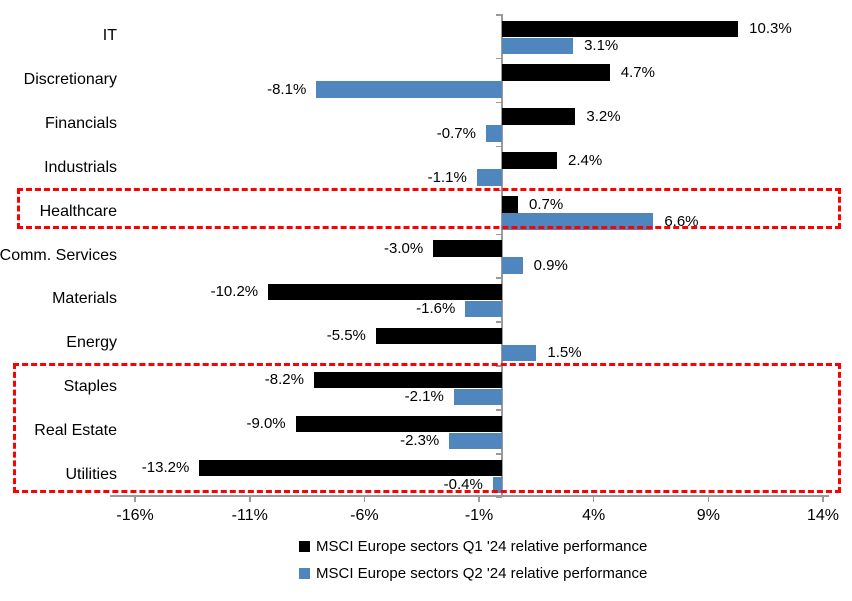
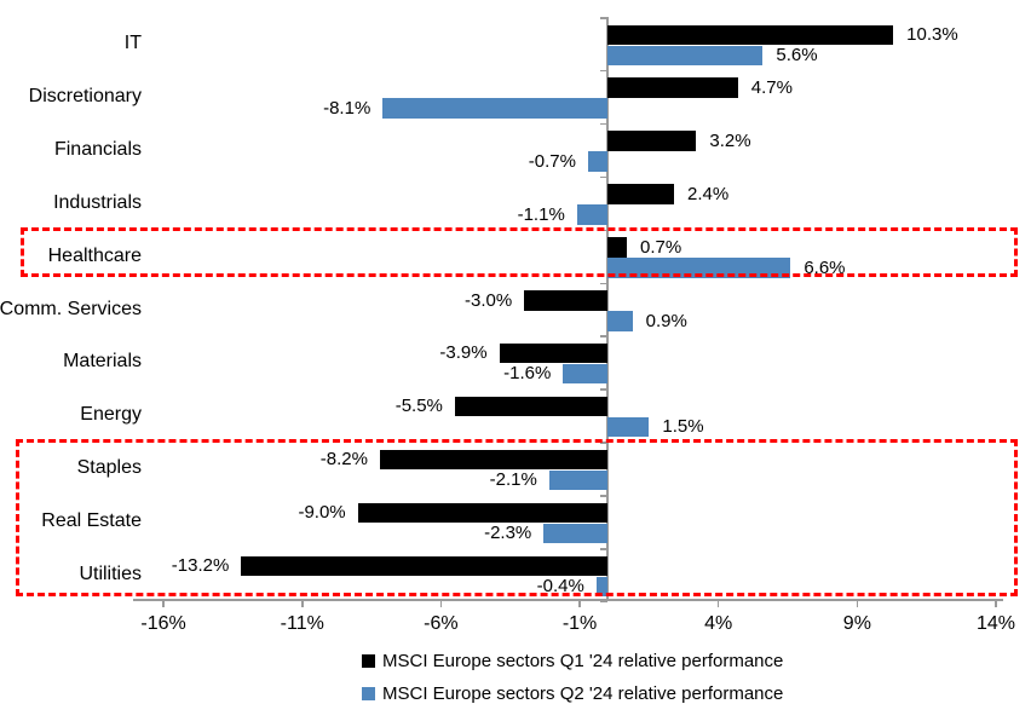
MSCI Europe sectors Q2 '24 relative performance/IT: 3.1% -> 5.6%
MSCI Europe sectors Q1 '24 relative performance/Materials: -10.2% -> -3.9%
